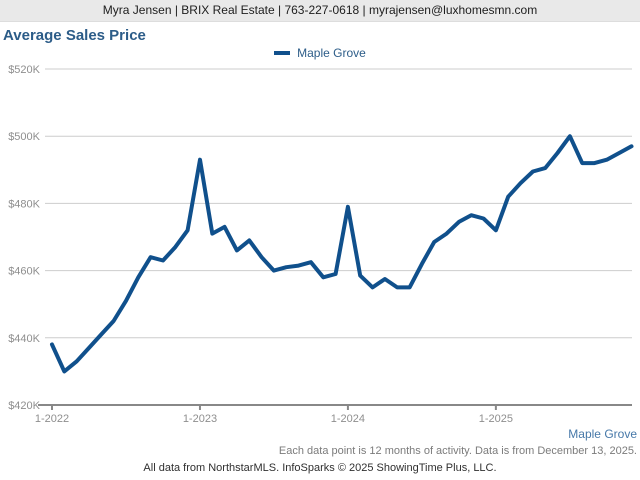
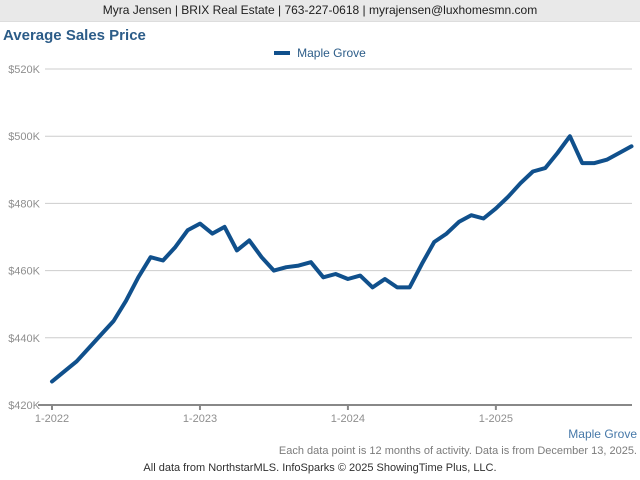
1-2022: $438K -> $427K
1-2023: $493K -> $474K
1-2024: $479K -> $458K
1-2025: $472K -> $478K
